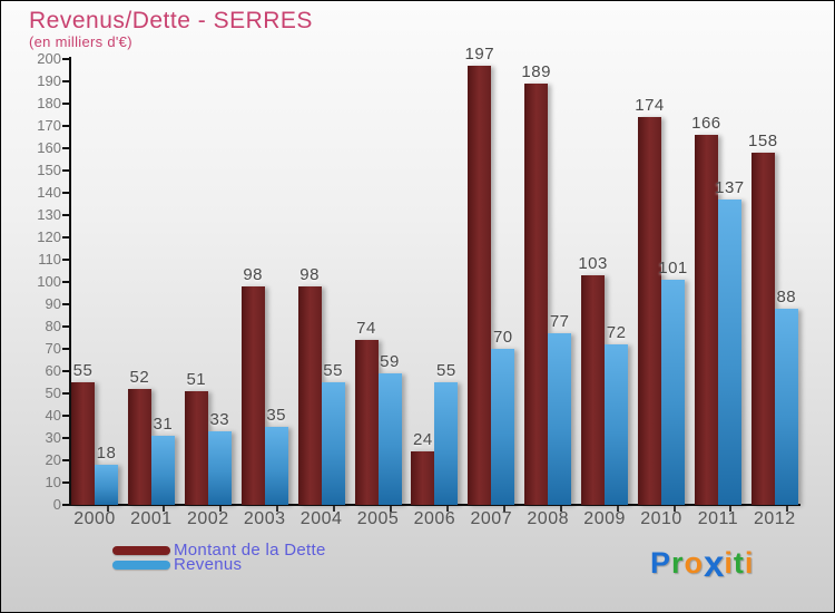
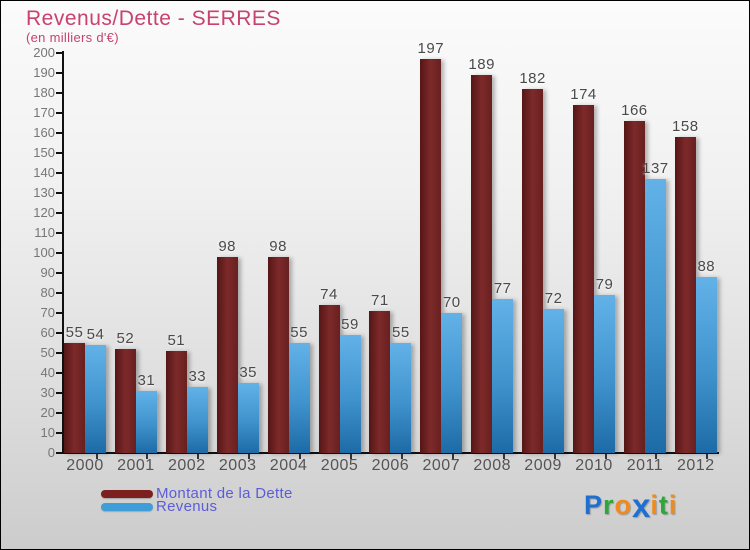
Revenus/2000: 18 -> 54
Montant de la Dette/2006: 24 -> 71
Montant de la Dette/2009: 103 -> 182
Revenus/2010: 101 -> 79
